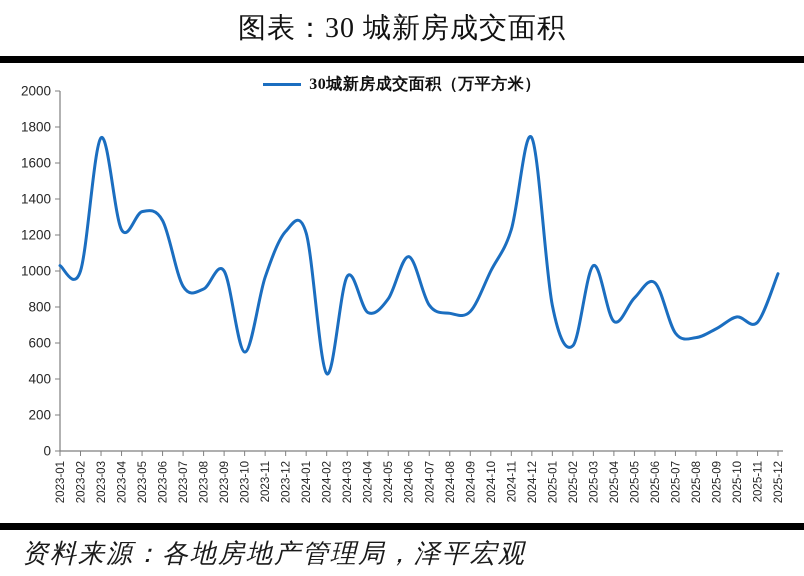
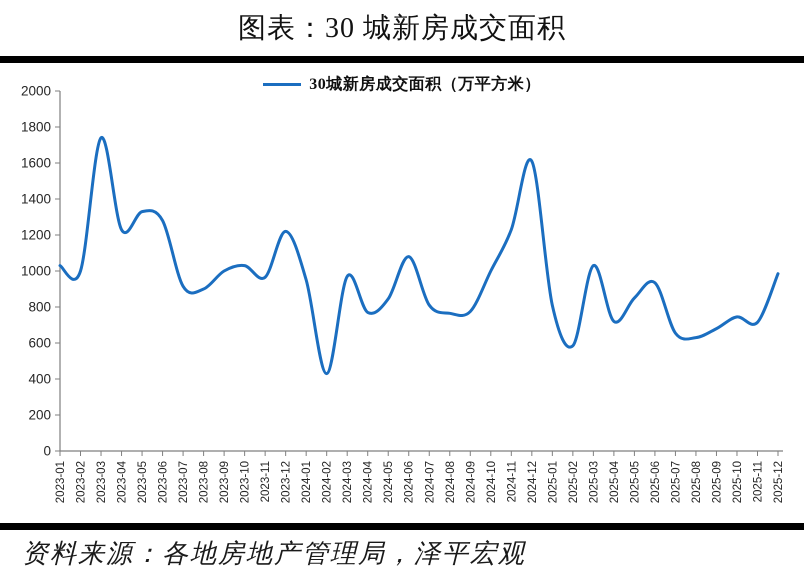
2023-10: 550 -> 1030
2024-01: 1210 -> 950
2024-12: 1740 -> 1610
